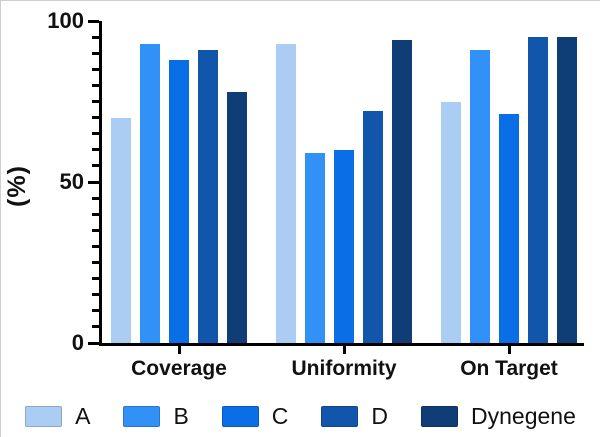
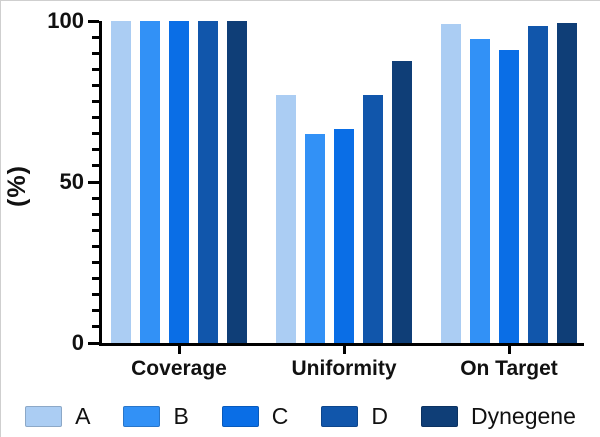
A/Coverage: 70 -> 100
B/Coverage: 93 -> 100
C/Coverage: 88 -> 100
D/Coverage: 91 -> 100
Dynegene/Coverage: 78 -> 100
A/Uniformity: 93 -> 77
B/Uniformity: 59 -> 65
C/Uniformity: 60 -> 66
D/Uniformity: 72 -> 77
Dynegene/Uniformity: 94 -> 88
A/On Target: 75 -> 99
B/On Target: 91 -> 94
C/On Target: 71 -> 91
D/On Target: 95 -> 98
Dynegene/On Target: 95 -> 100
